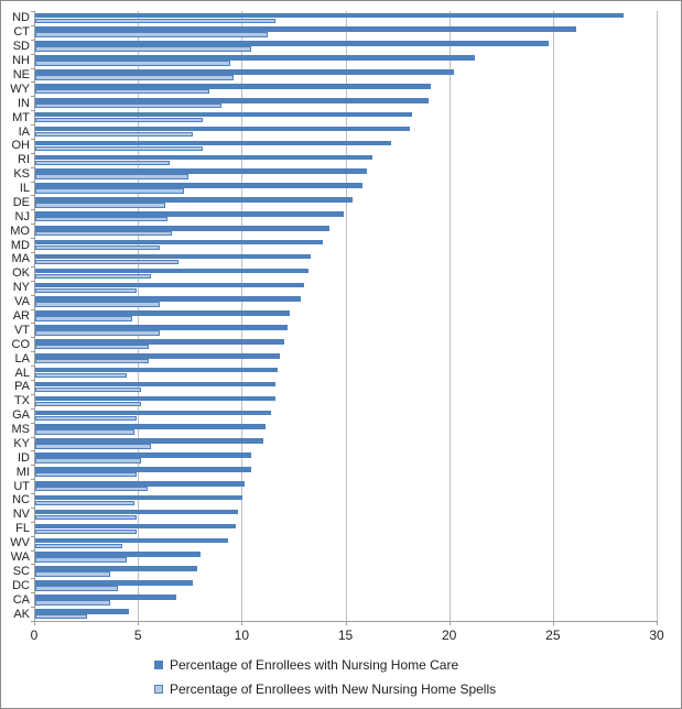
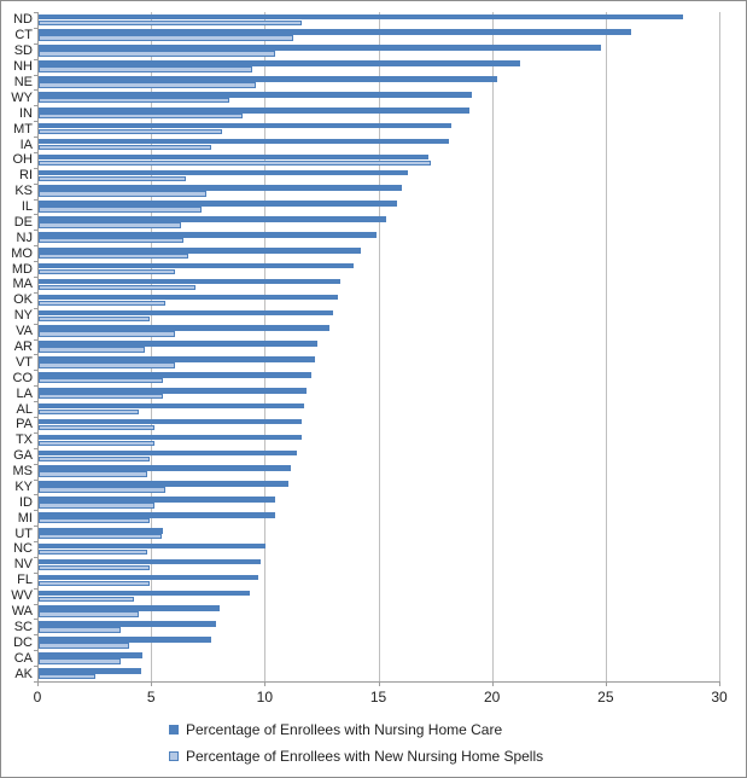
Percentage of Enrollees with New Nursing Home Spells/OH: 8.1 -> 17.3
Percentage of Enrollees with Nursing Home Care/UT: 10.1 -> 5.5
Percentage of Enrollees with Nursing Home Care/CA: 6.8 -> 4.6
